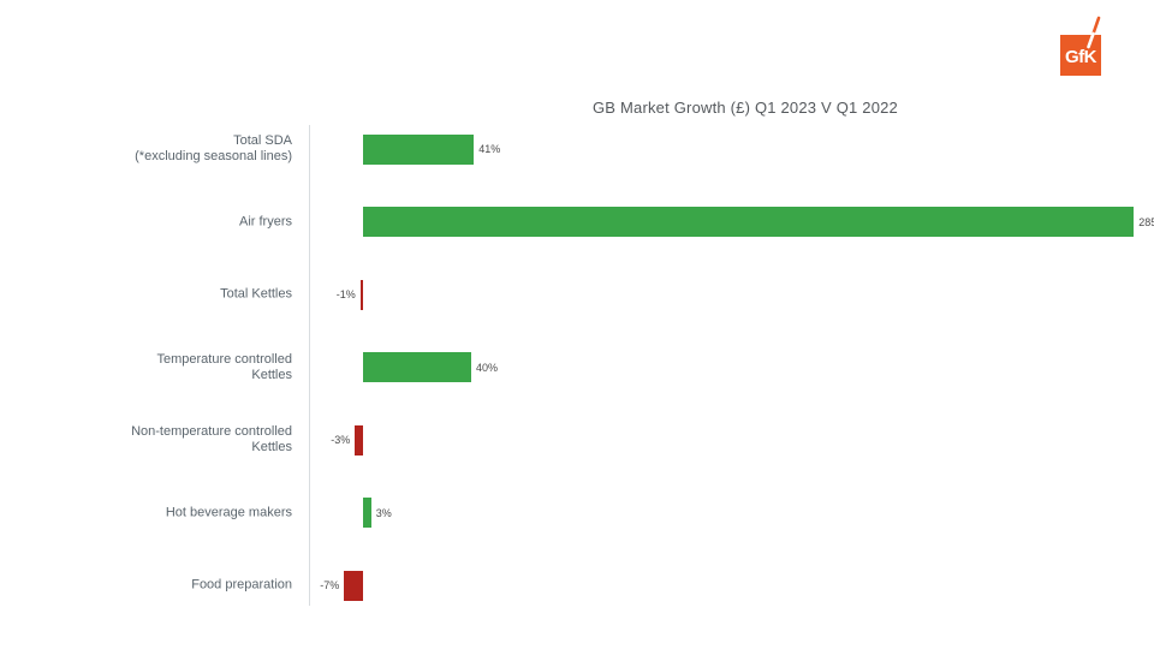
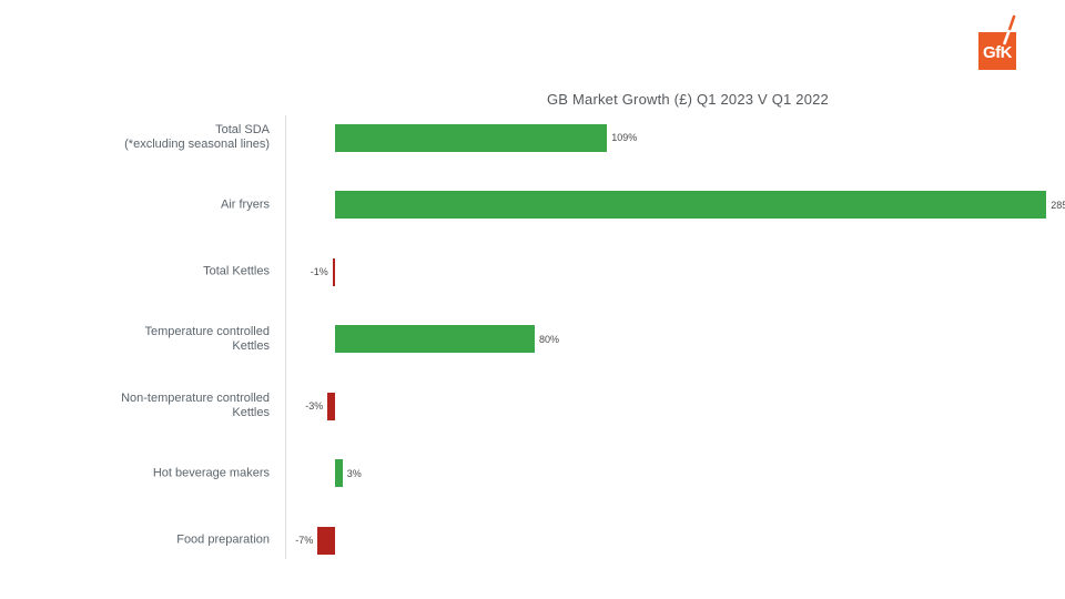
Total SDA (*excluding seasonal lines): 41% -> 109%
Temperature controlled Kettles: 40% -> 80%
